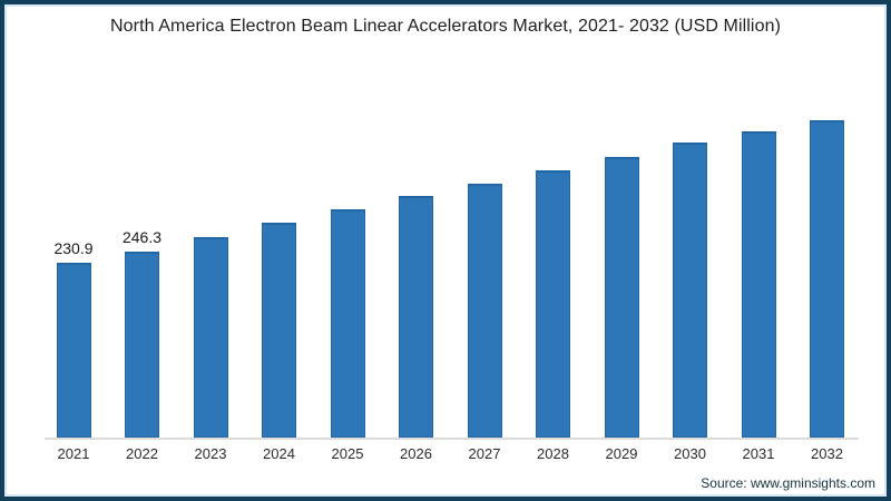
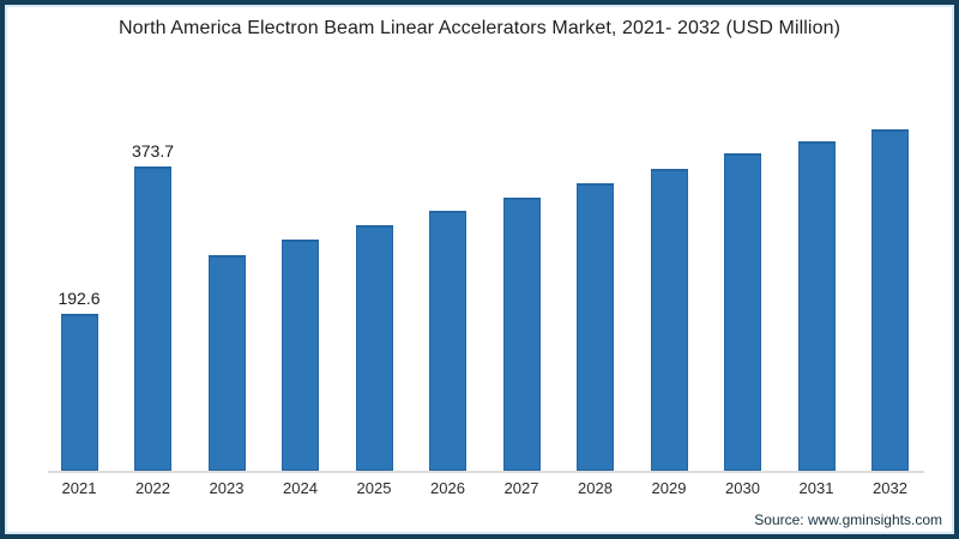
2021: 230.9 -> 192.6
2022: 246.3 -> 373.7
